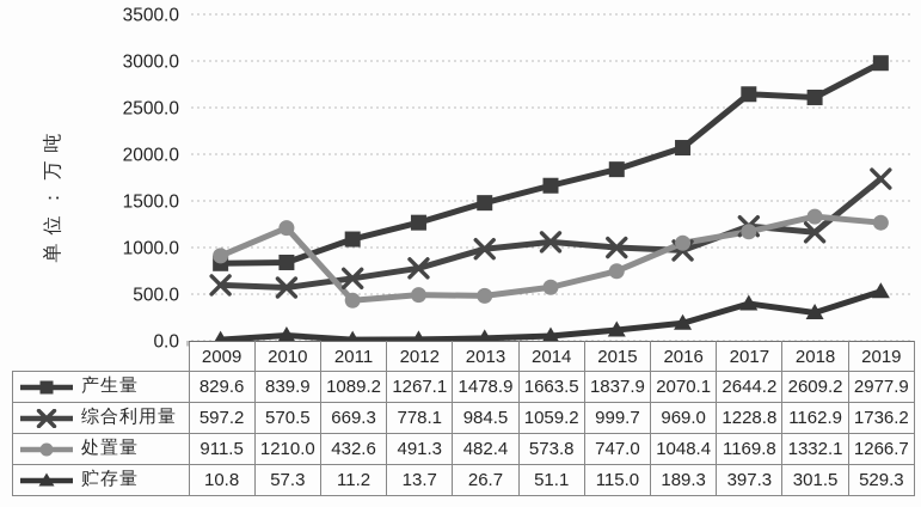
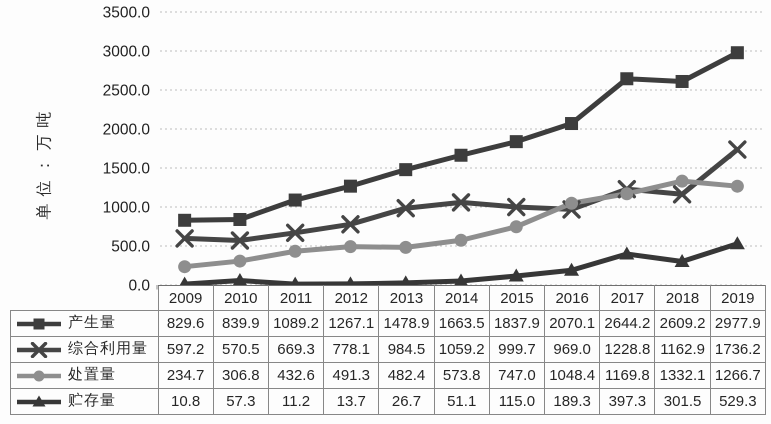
处置量/2009: 911.5 -> 234.7
处置量/2010: 1210.0 -> 306.8
